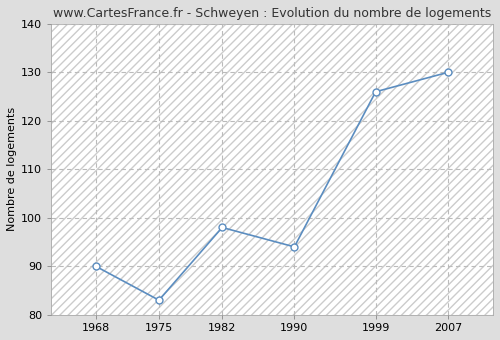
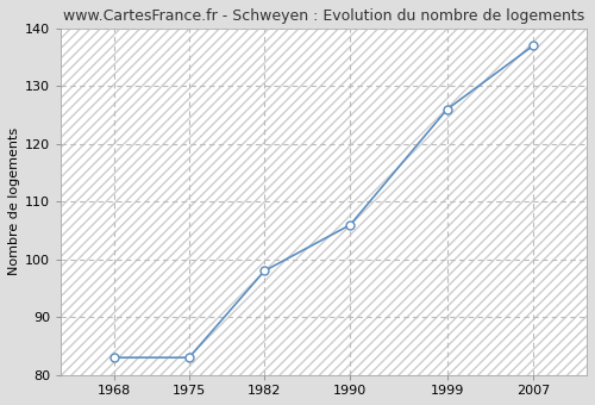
1968: 90 -> 83
1990: 94 -> 106
2007: 130 -> 137
